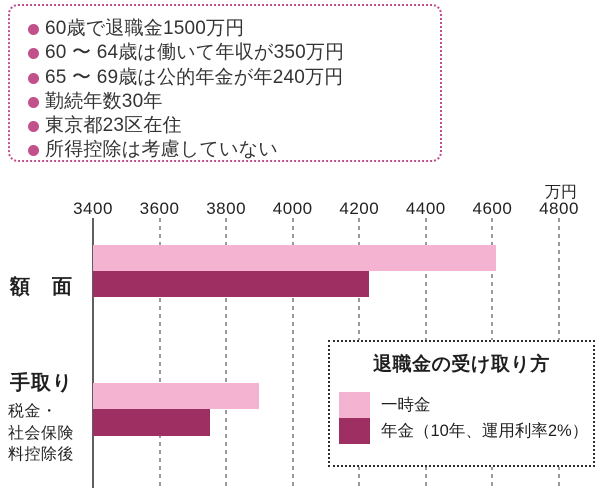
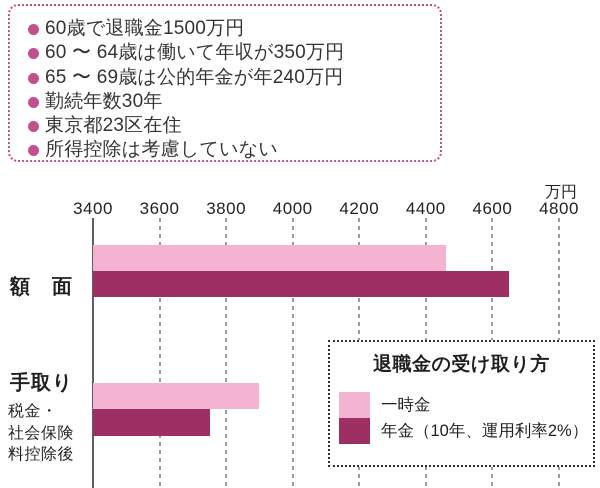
一時金/額面: 4610 -> 4460
年金（10年、運用利率2%）/額面: 4230 -> 4650
